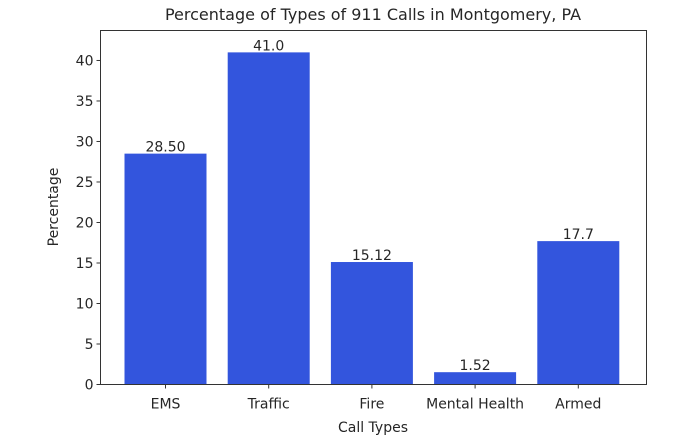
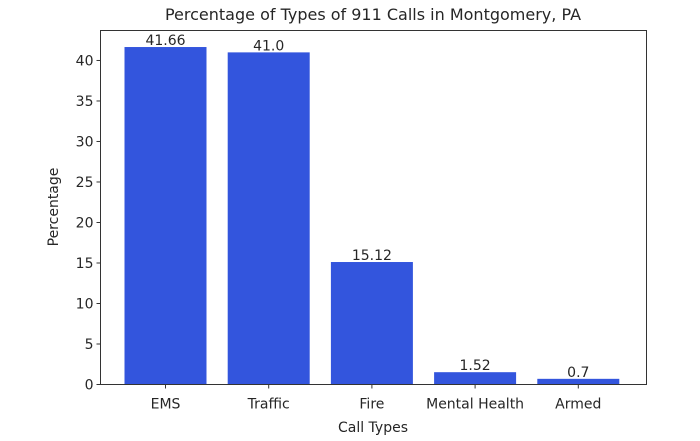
EMS: 28.50 -> 41.66
Armed: 17.7 -> 0.7
